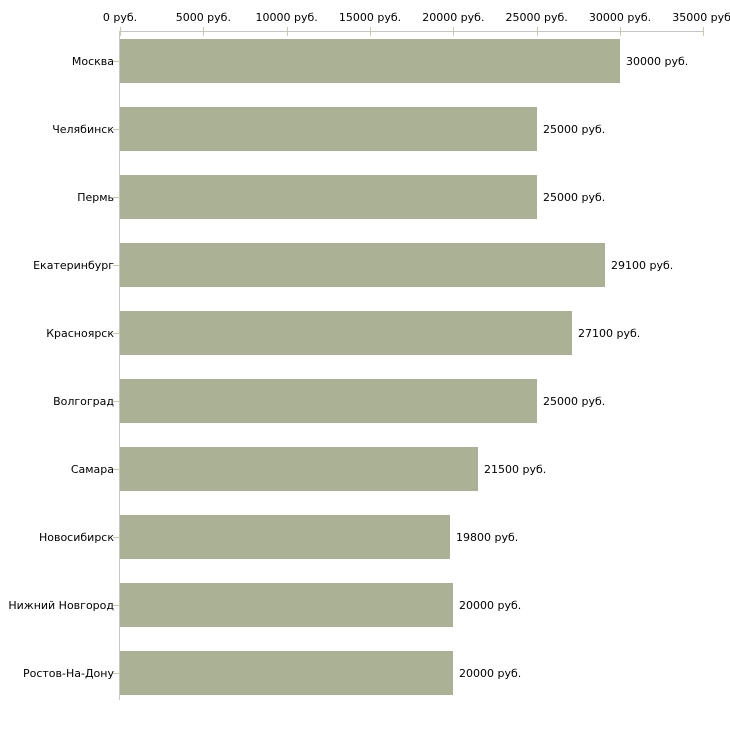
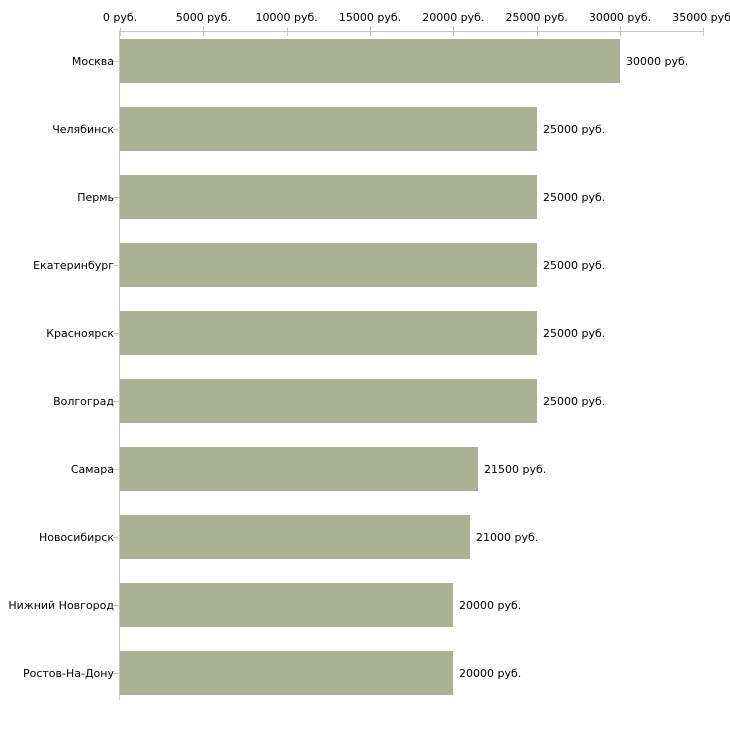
Екатеринбург: 29100 -> 25000
Красноярск: 27100 -> 25000
Новосибирск: 19800 -> 21000
